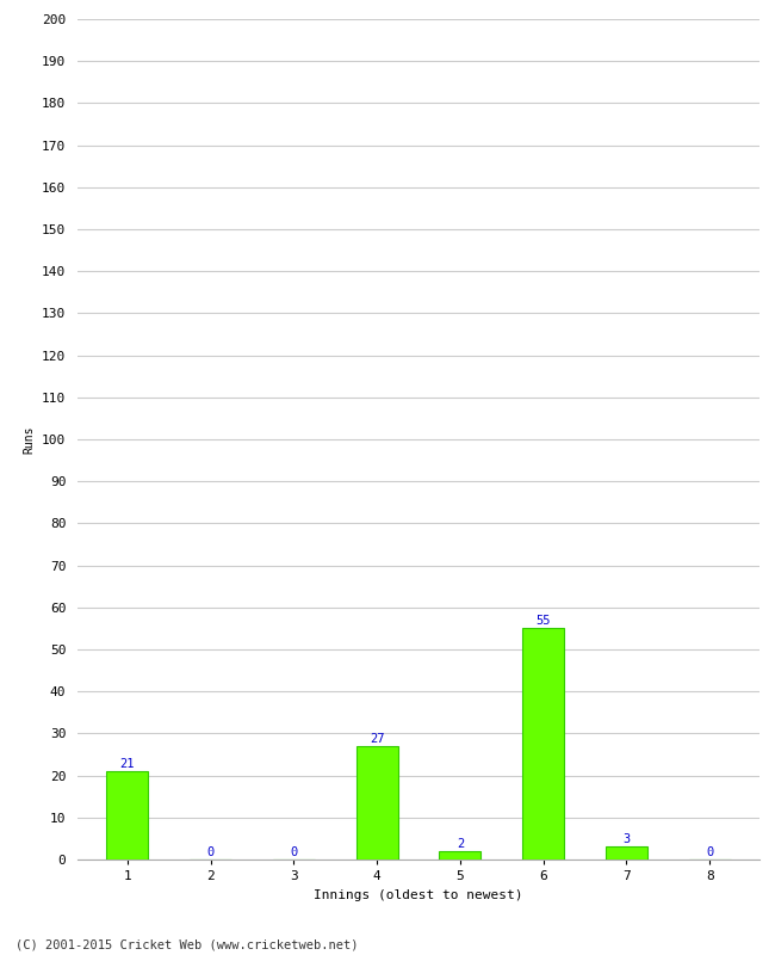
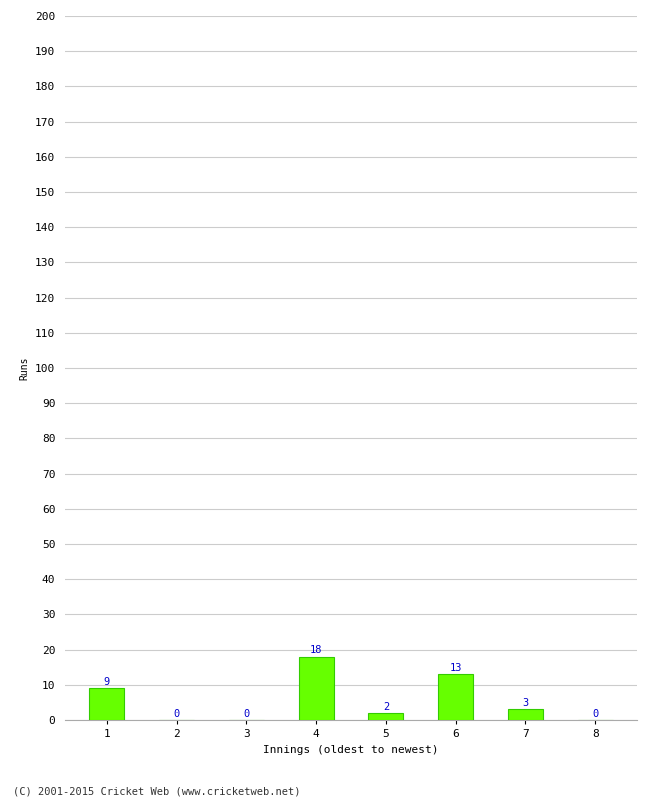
1: 21 -> 9
4: 27 -> 18
6: 55 -> 13
